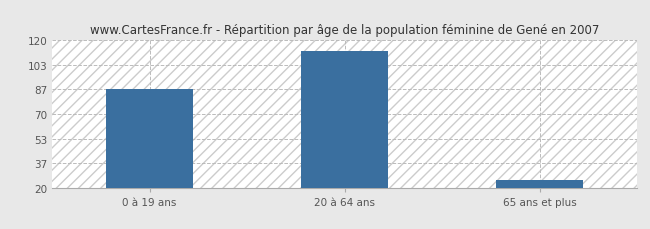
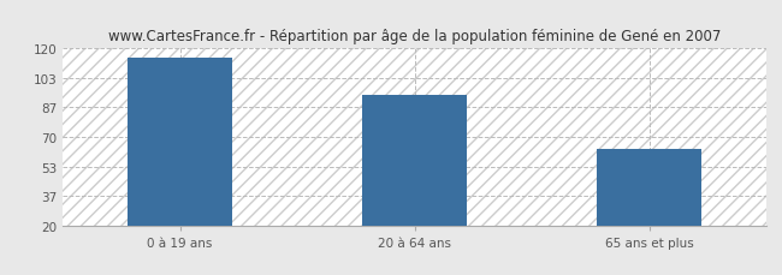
0 à 19 ans: 87 -> 115
20 à 64 ans: 113 -> 94
65 ans et plus: 25 -> 63
